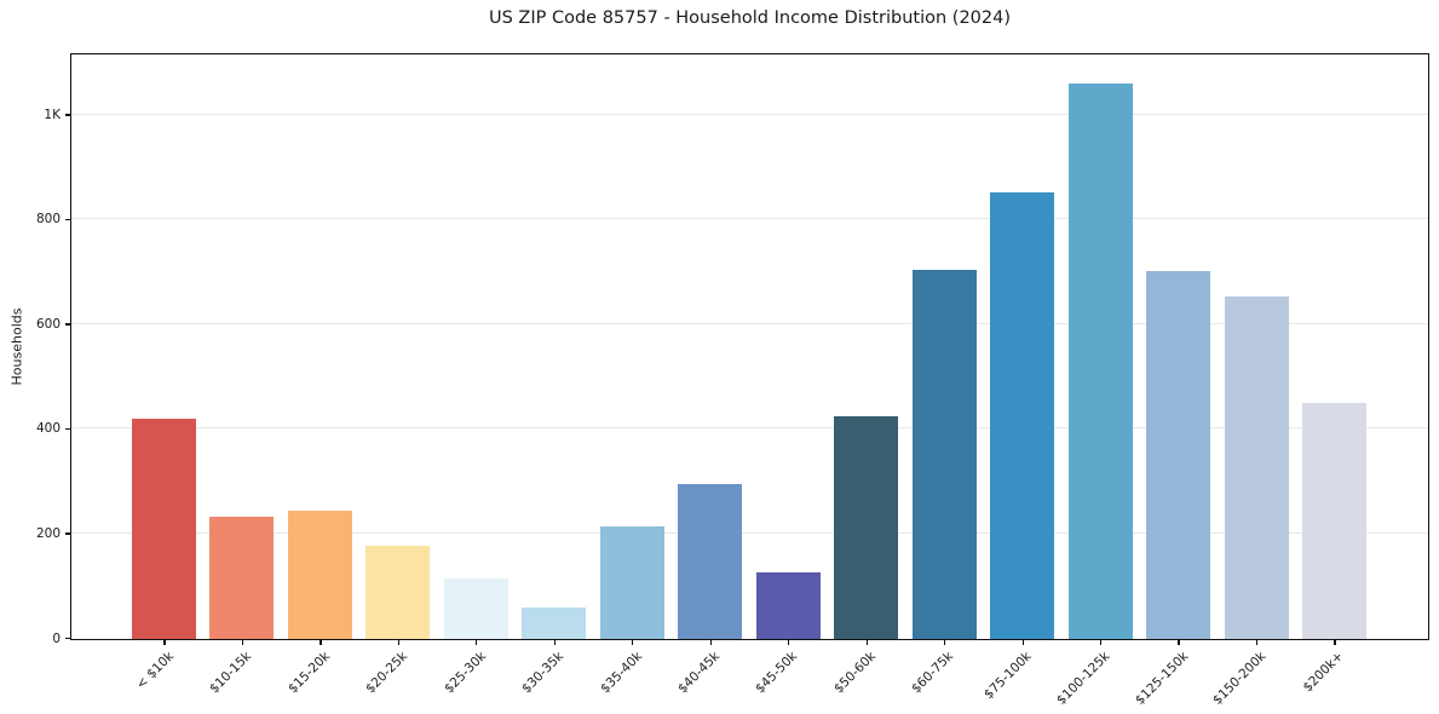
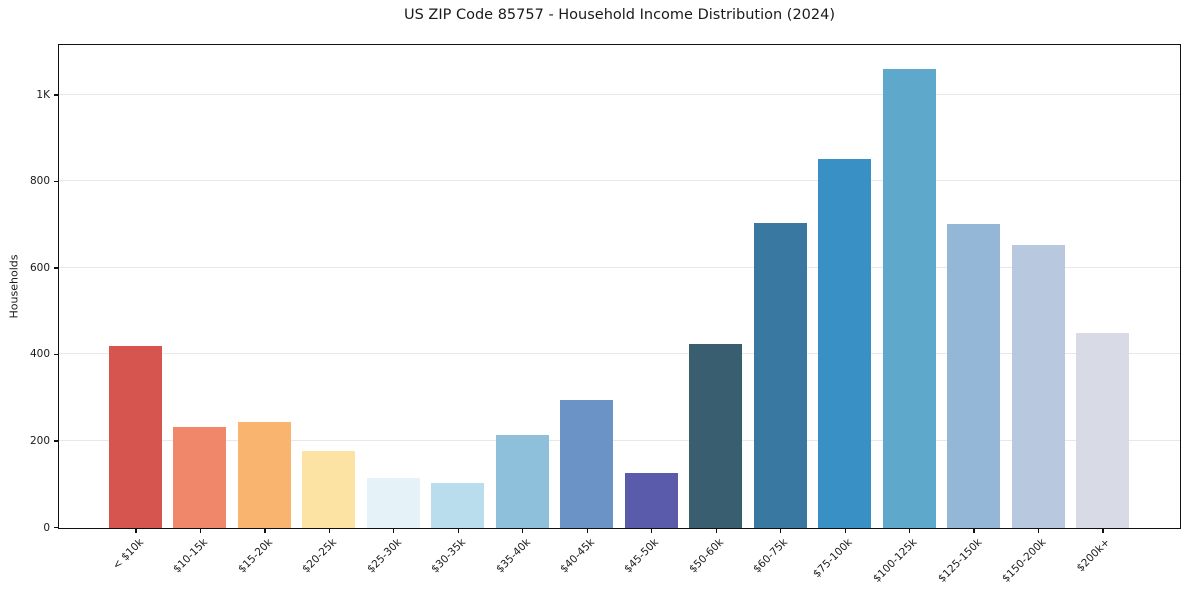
$30-35k: 60 -> 100
